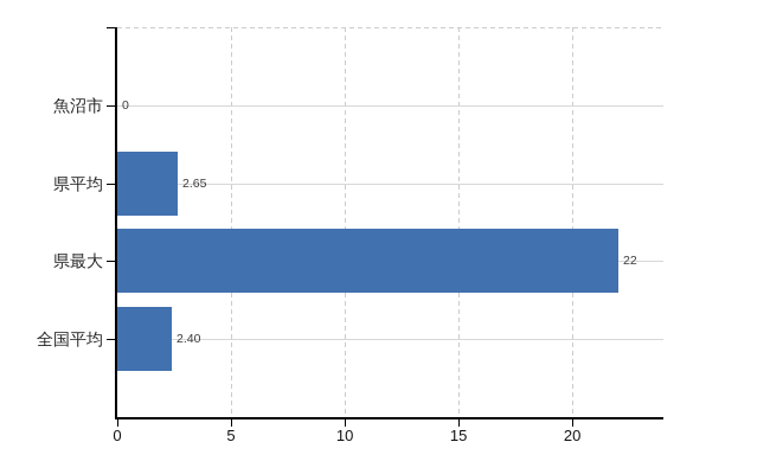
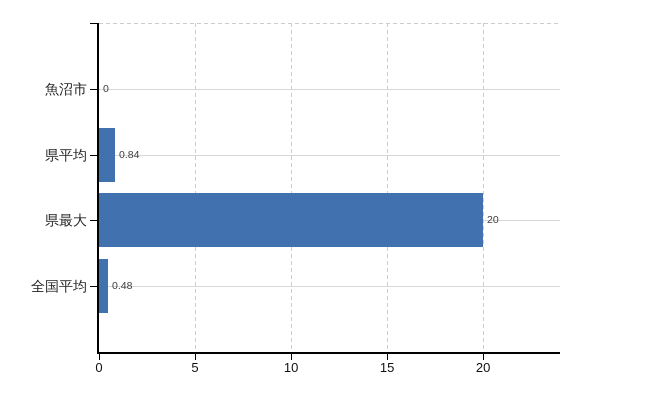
県平均: 2.65 -> 0.84
県最大: 22 -> 20
全国平均: 2.40 -> 0.48
